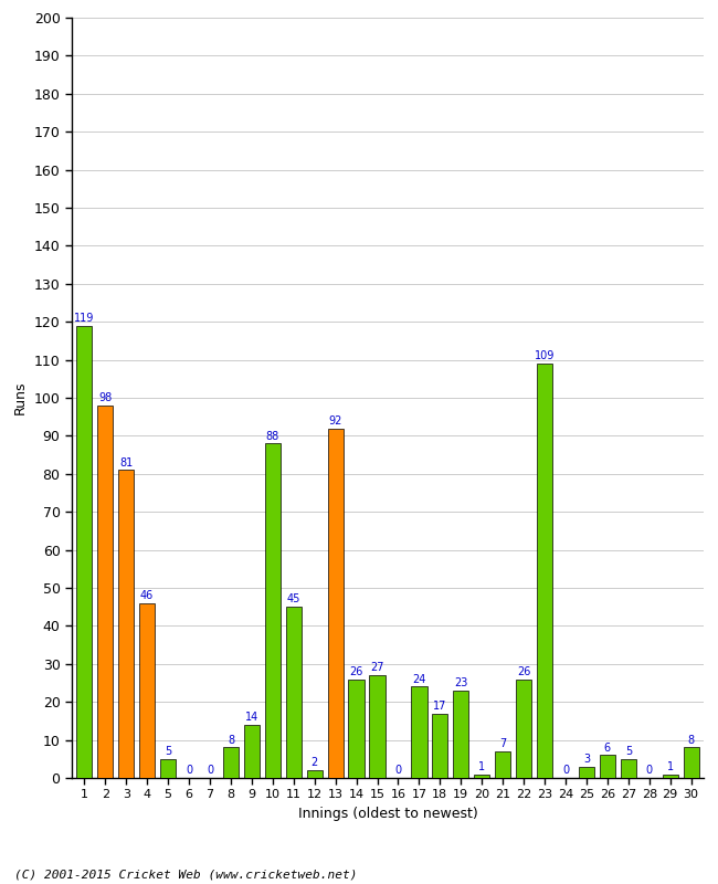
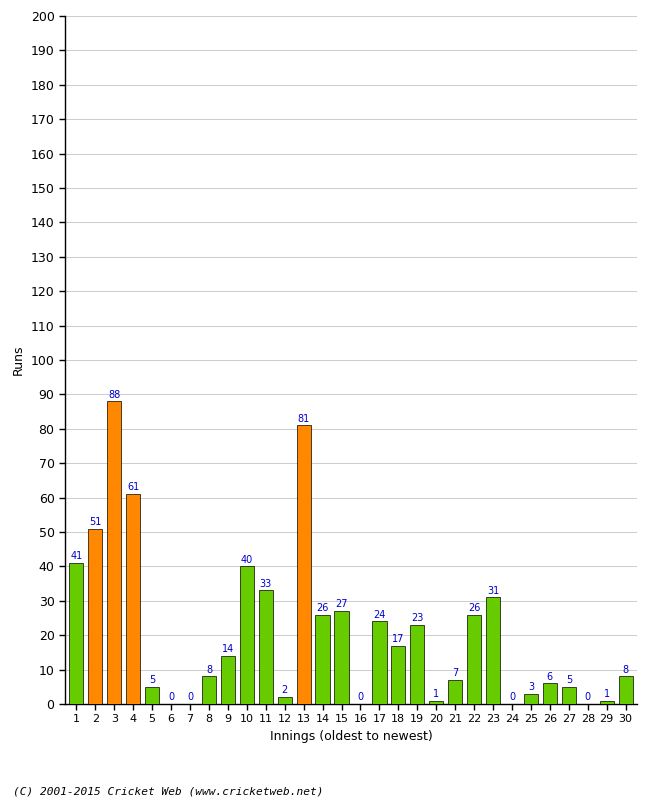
1: 119 -> 41
2: 98 -> 51
3: 81 -> 88
4: 46 -> 61
10: 88 -> 40
11: 45 -> 33
13: 92 -> 81
23: 109 -> 31
